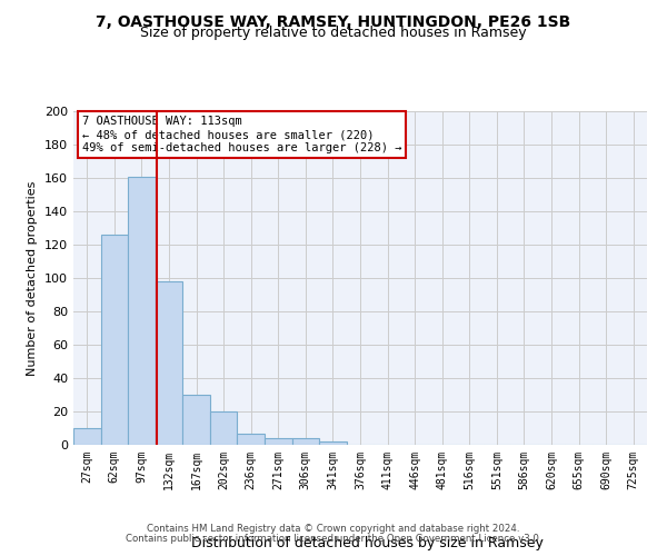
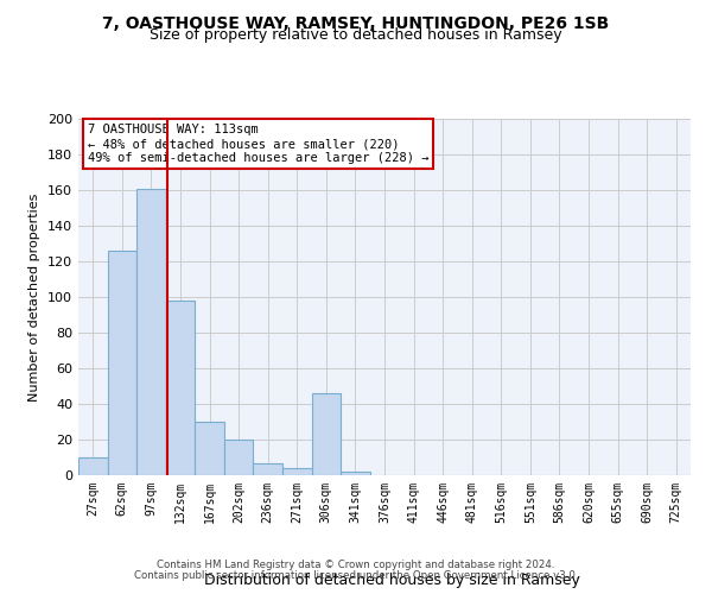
306sqm: 4 -> 46
